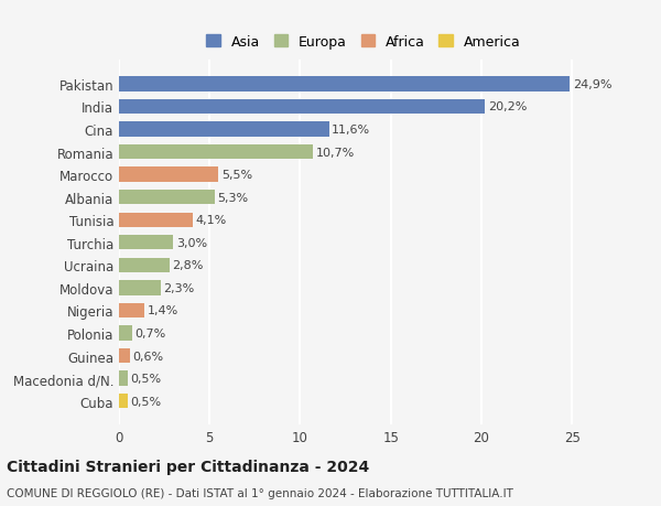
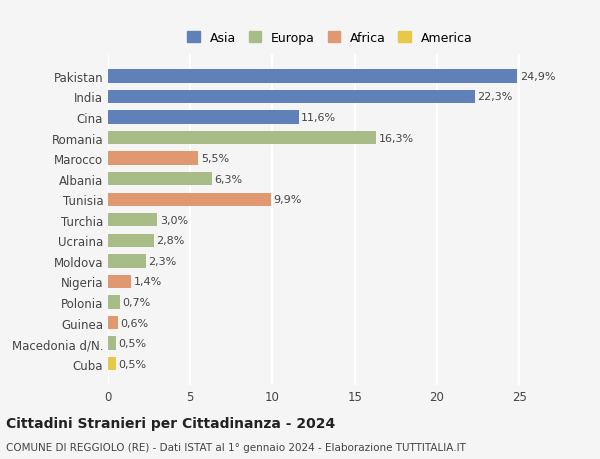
India: 20,2% -> 22,3%
Romania: 10,7% -> 16,3%
Albania: 5,3% -> 6,3%
Tunisia: 4,1% -> 9,9%
